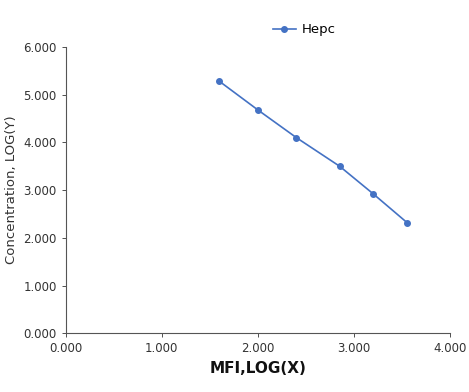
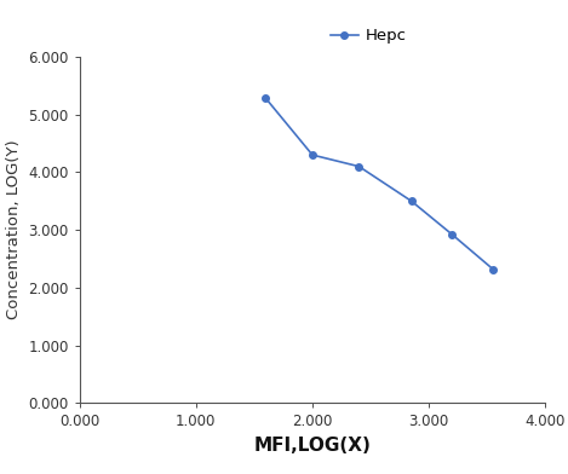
2.000: 4.68 -> 4.30
